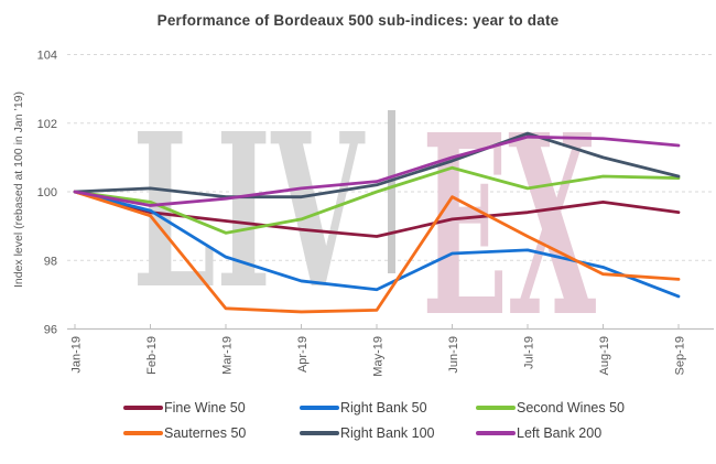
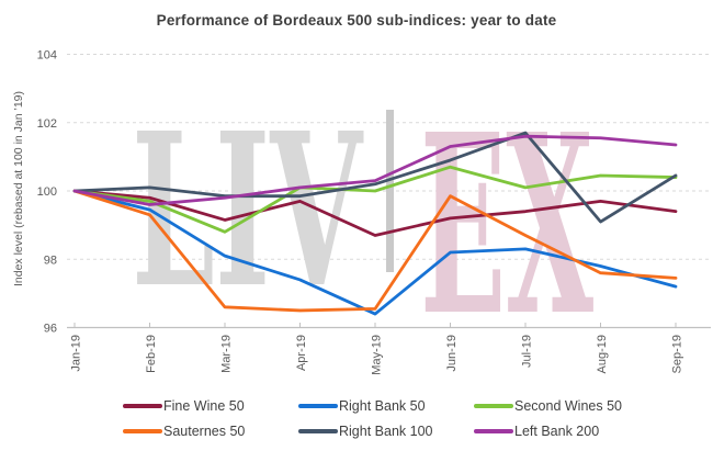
Fine Wine 50/Feb-19: 99.4 -> 99.8
Fine Wine 50/Apr-19: 98.9 -> 99.7
Second Wines 50/Apr-19: 99.2 -> 100.1
Right Bank 50/May-19: 97.2 -> 96.4
Left Bank 200/Jun-19: 101.0 -> 101.3
Right Bank 100/Aug-19: 101.0 -> 99.1
Right Bank 50/Sep-19: 97.0 -> 97.2
